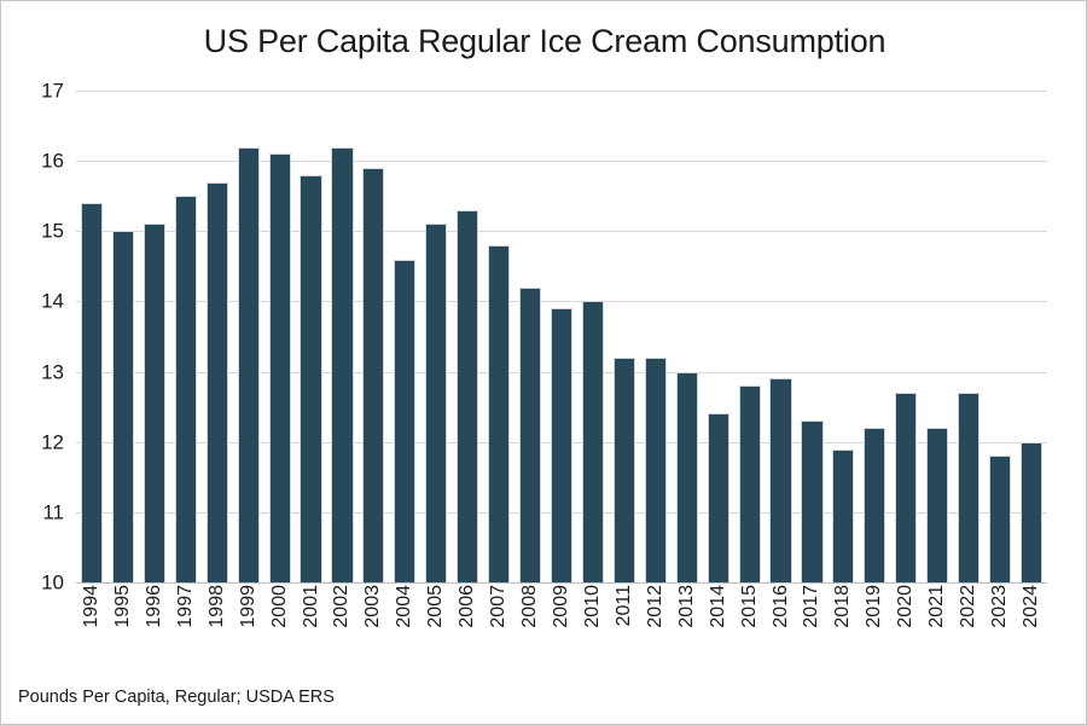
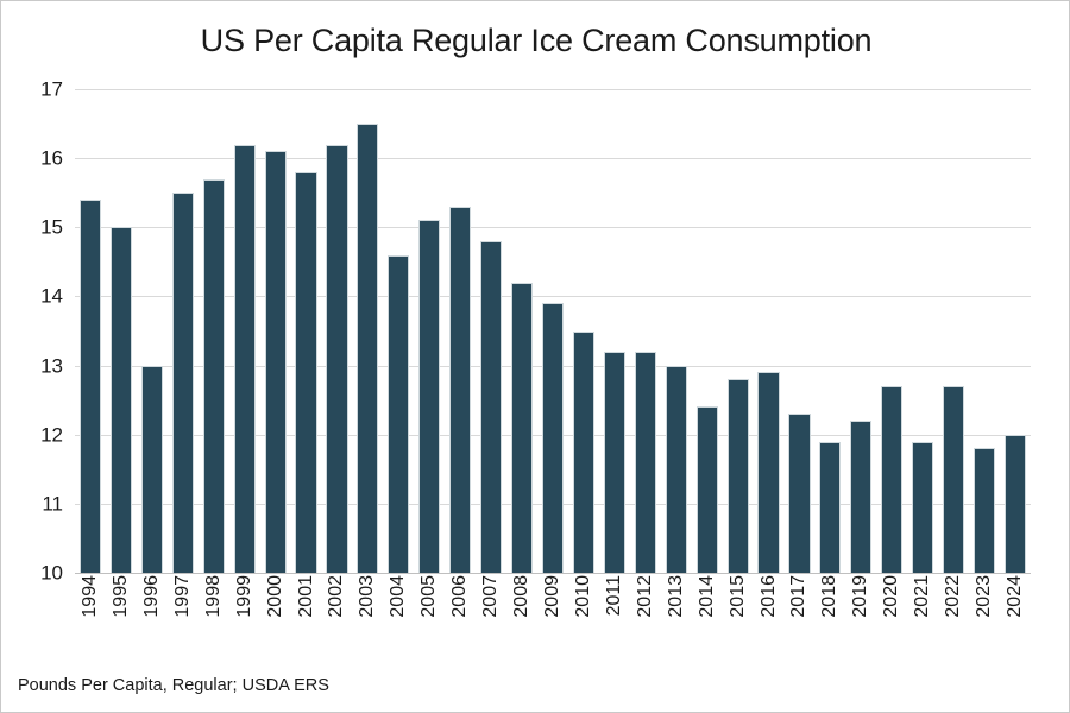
1996: 15.1 -> 13.0
2003: 15.9 -> 16.5
2010: 14.0 -> 13.5
2021: 12.2 -> 11.9
